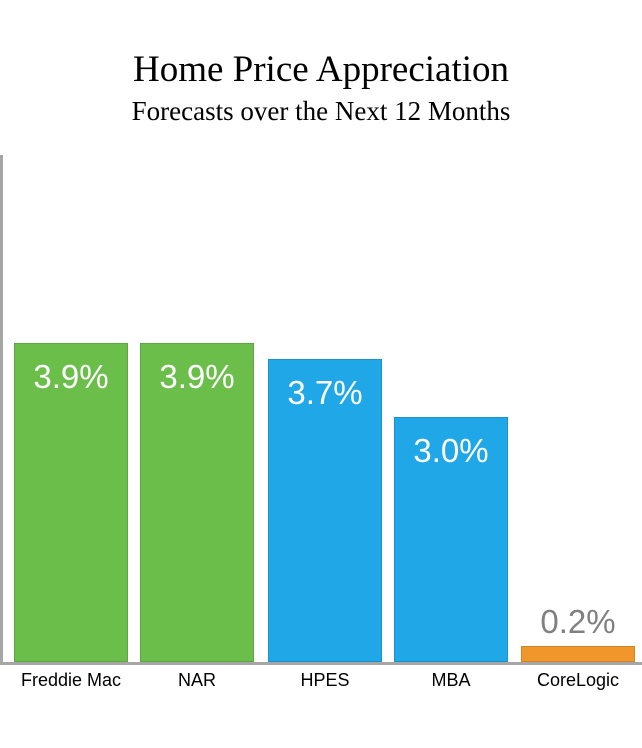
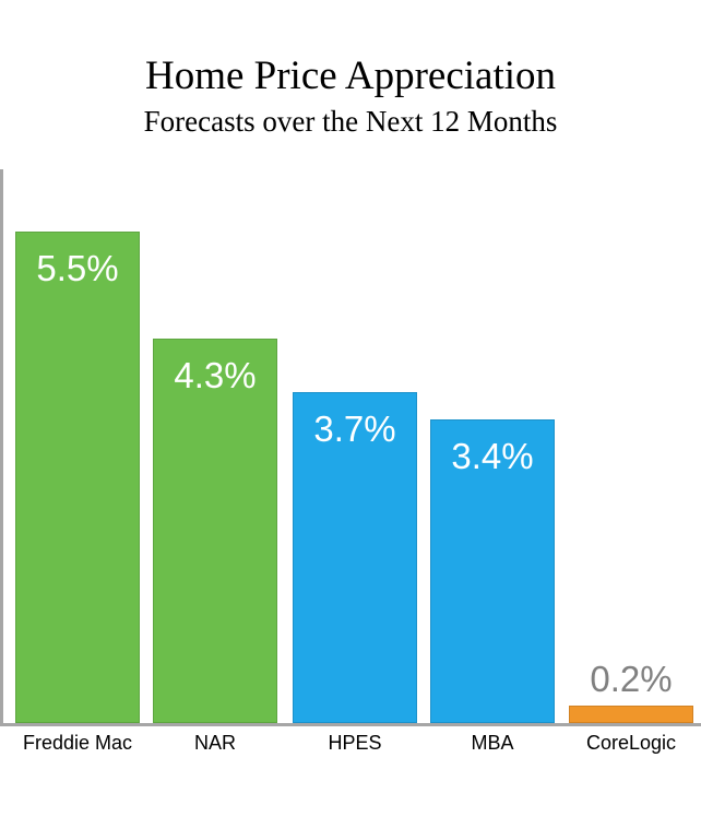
Freddie Mac: 3.9% -> 5.5%
NAR: 3.9% -> 4.3%
MBA: 3.0% -> 3.4%
